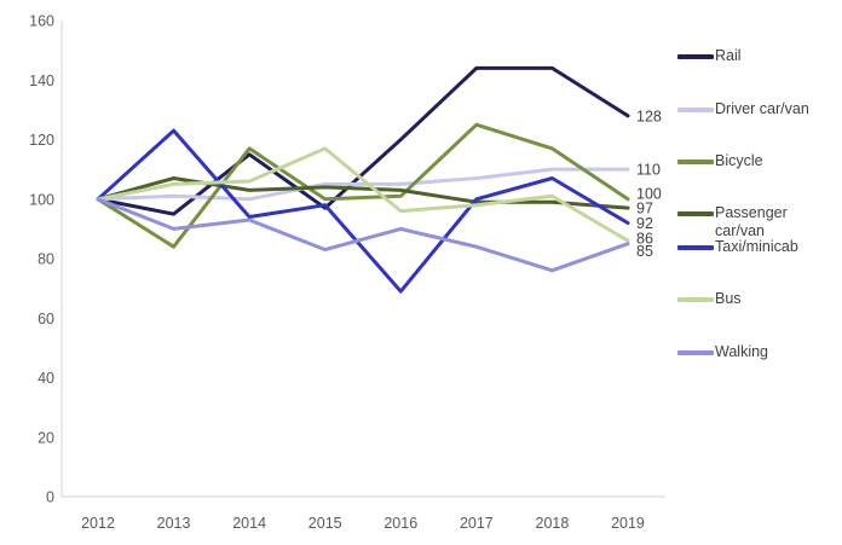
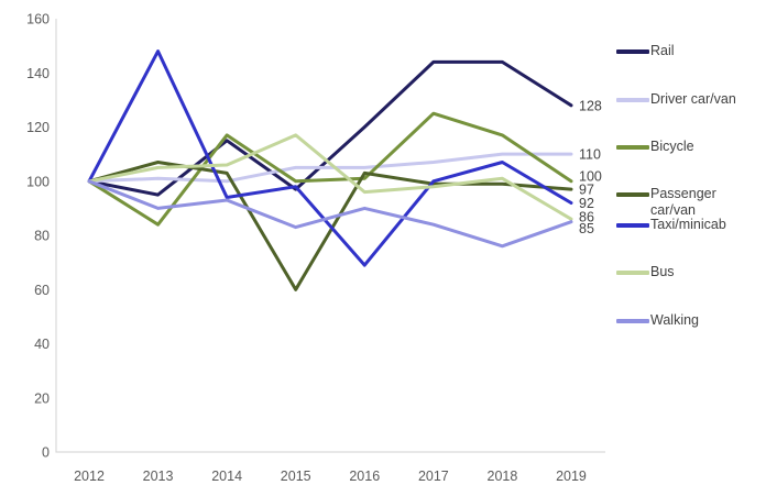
Taxi/minicab/2013: 123 -> 148
Passenger car/van/2015: 104 -> 60
